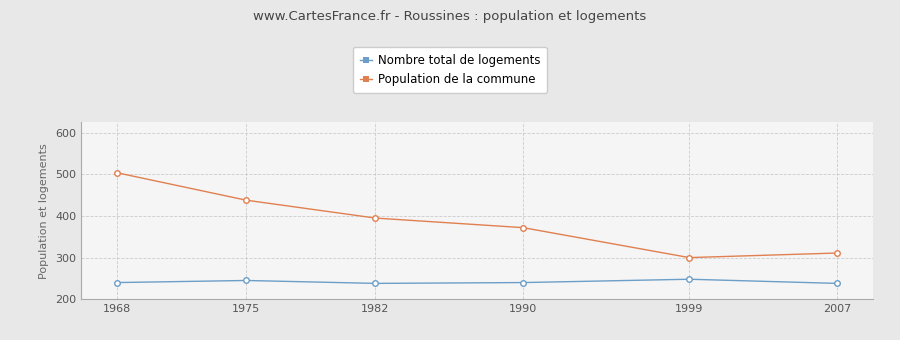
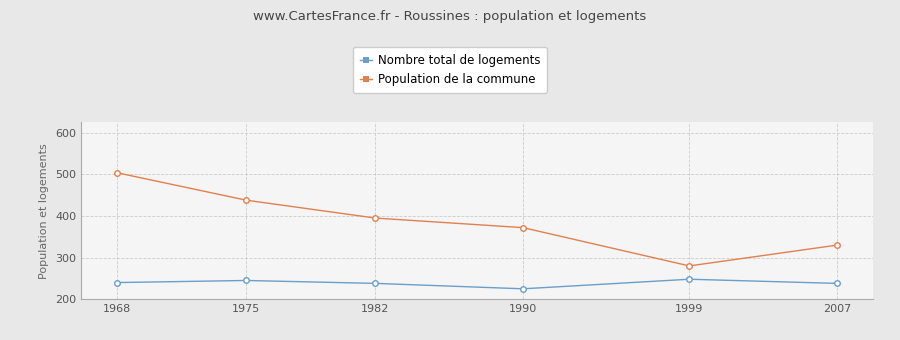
Nombre total de logements/1990: 240 -> 225
Population de la commune/1999: 300 -> 280
Population de la commune/2007: 311 -> 330
